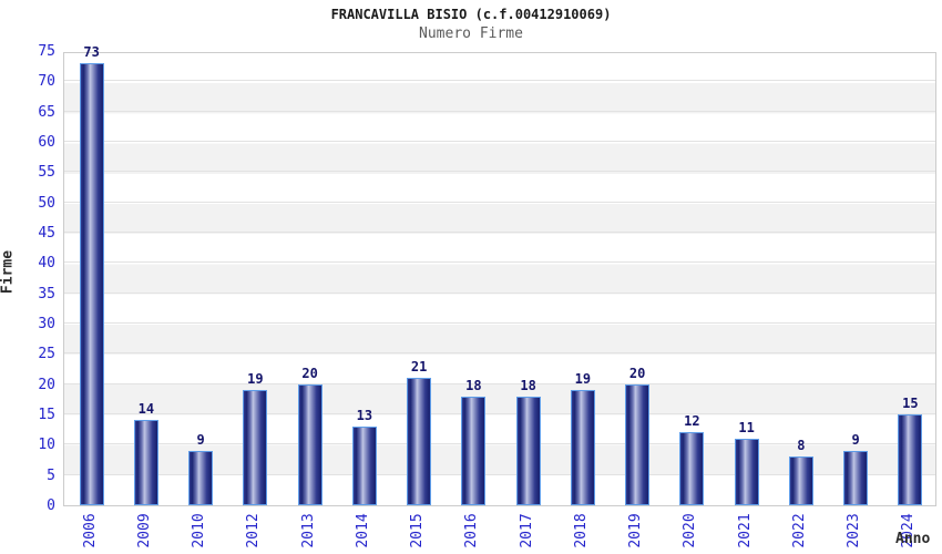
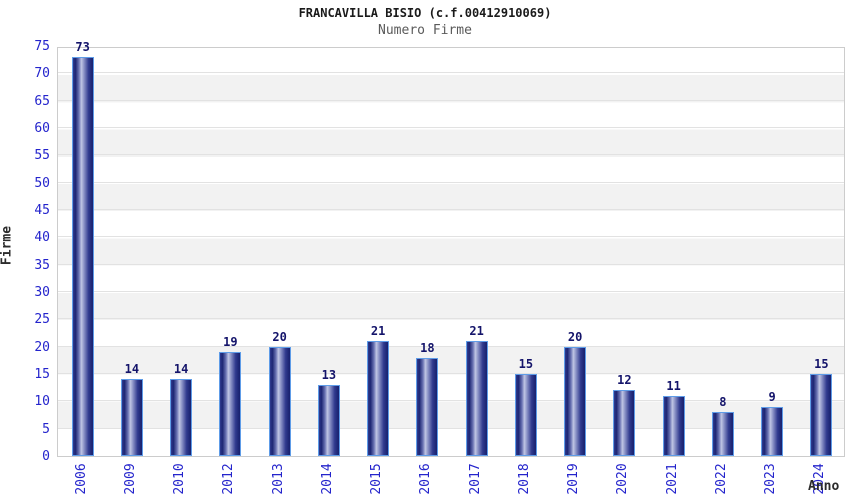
2010: 9 -> 14
2017: 18 -> 21
2018: 19 -> 15
